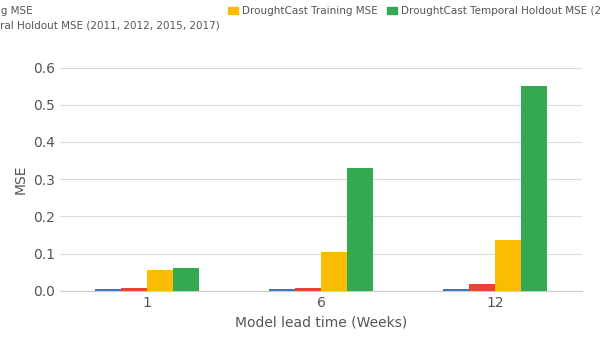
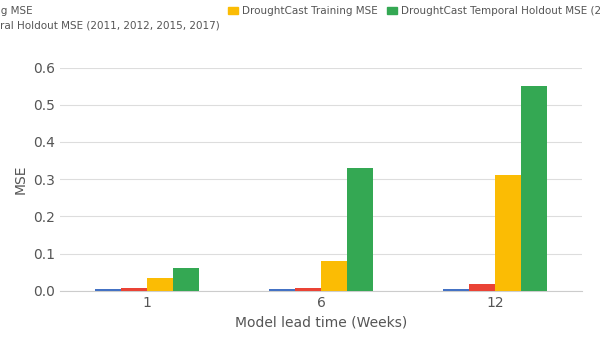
DroughtCast Training MSE/1: 0.055 -> 0.035
DroughtCast Training MSE/6: 0.105 -> 0.080
DroughtCast Training MSE/12: 0.135 -> 0.310
